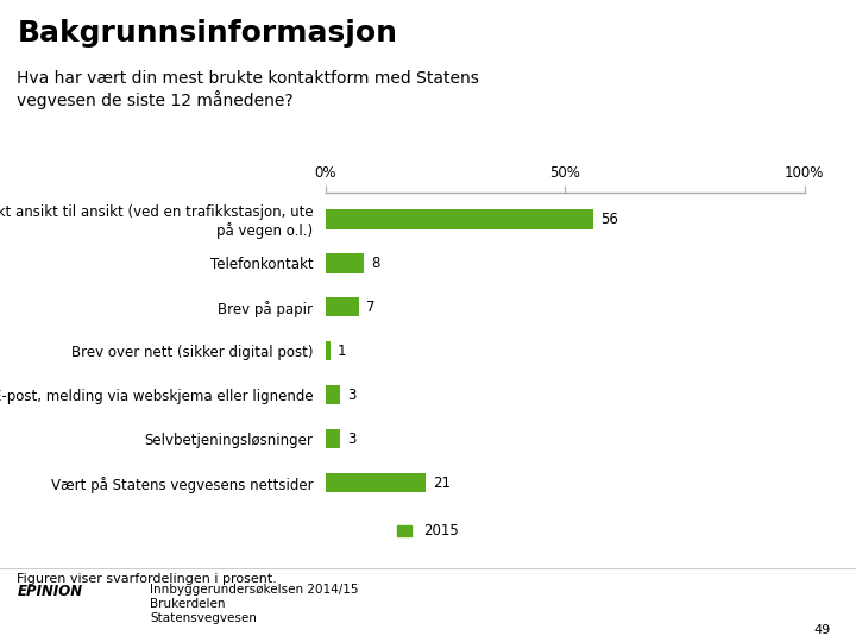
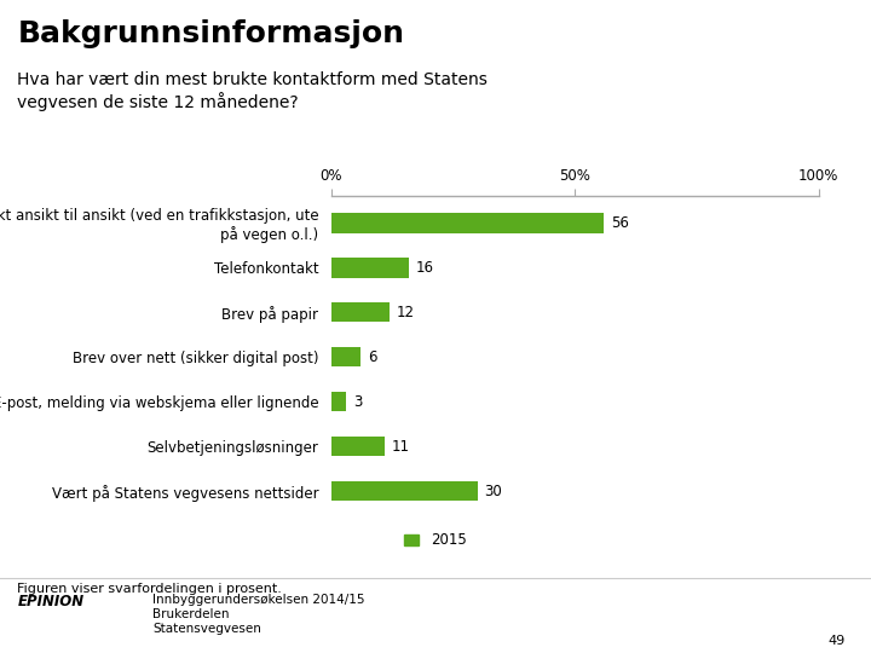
Telefonkontakt: 8 -> 16
Brev på papir: 7 -> 12
Brev over nett (sikker digital post): 1 -> 6
Selvbetjeningsløsninger: 3 -> 11
Vært på Statens vegvesens nettsider: 21 -> 30
